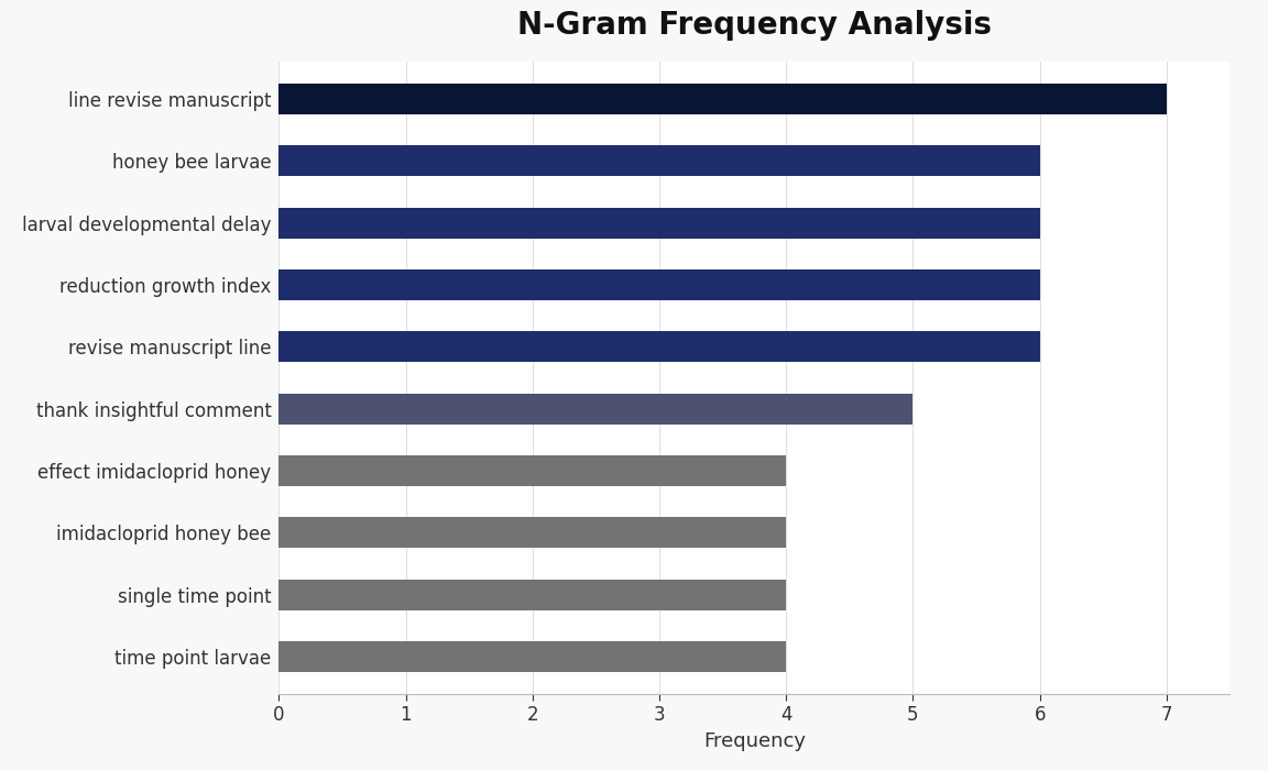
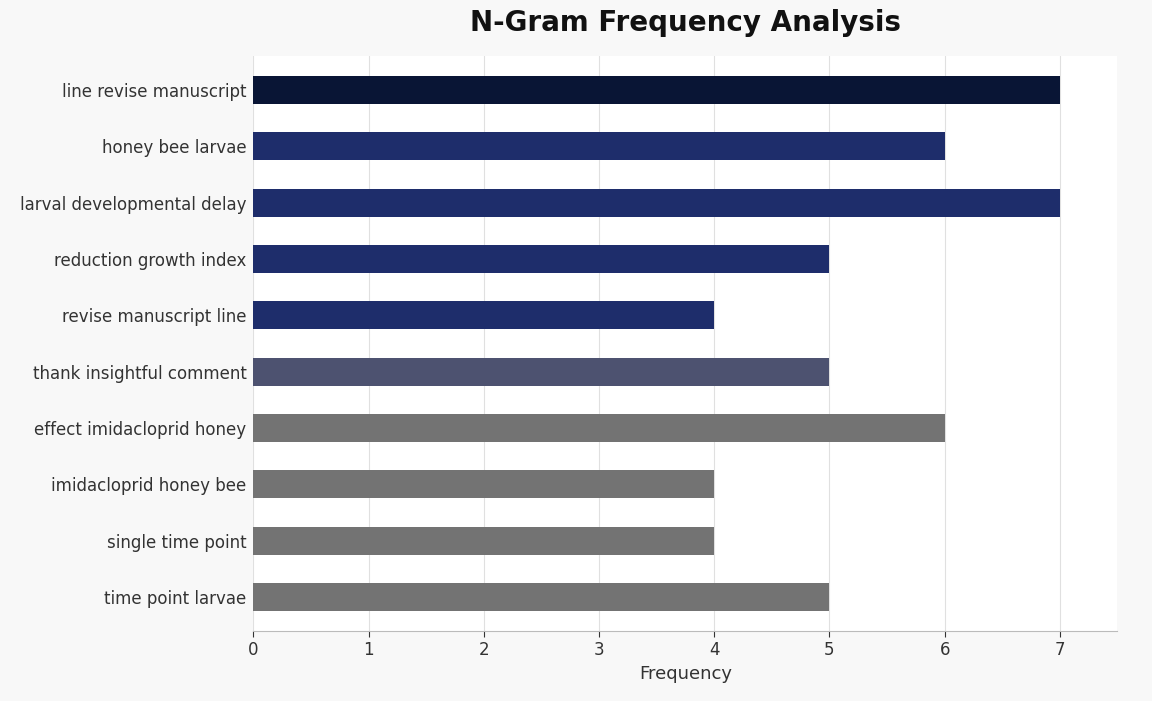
larval developmental delay: 6 -> 7
reduction growth index: 6 -> 5
revise manuscript line: 6 -> 4
effect imidacloprid honey: 4 -> 6
time point larvae: 4 -> 5
